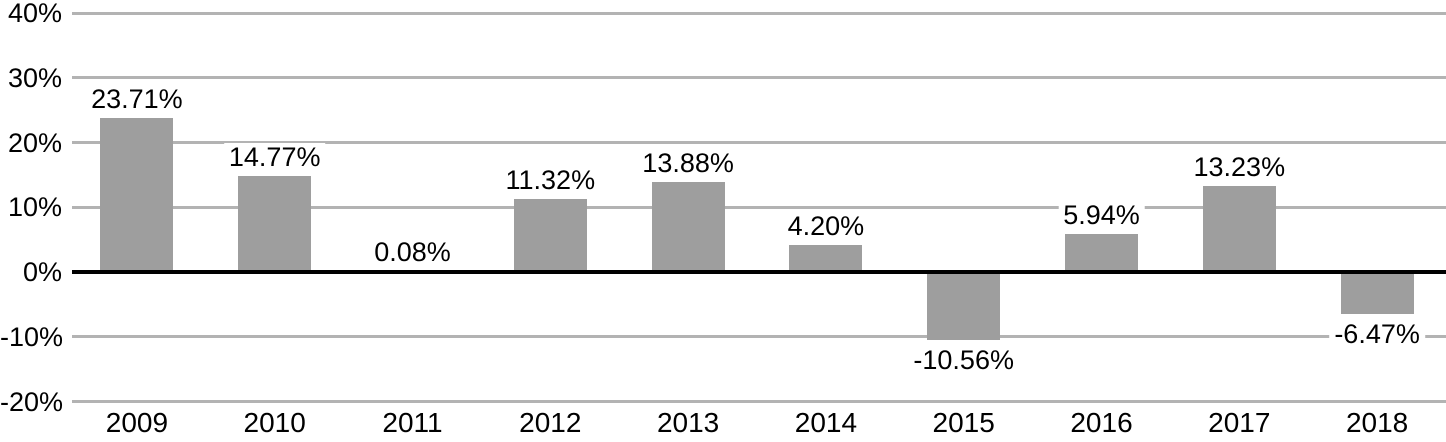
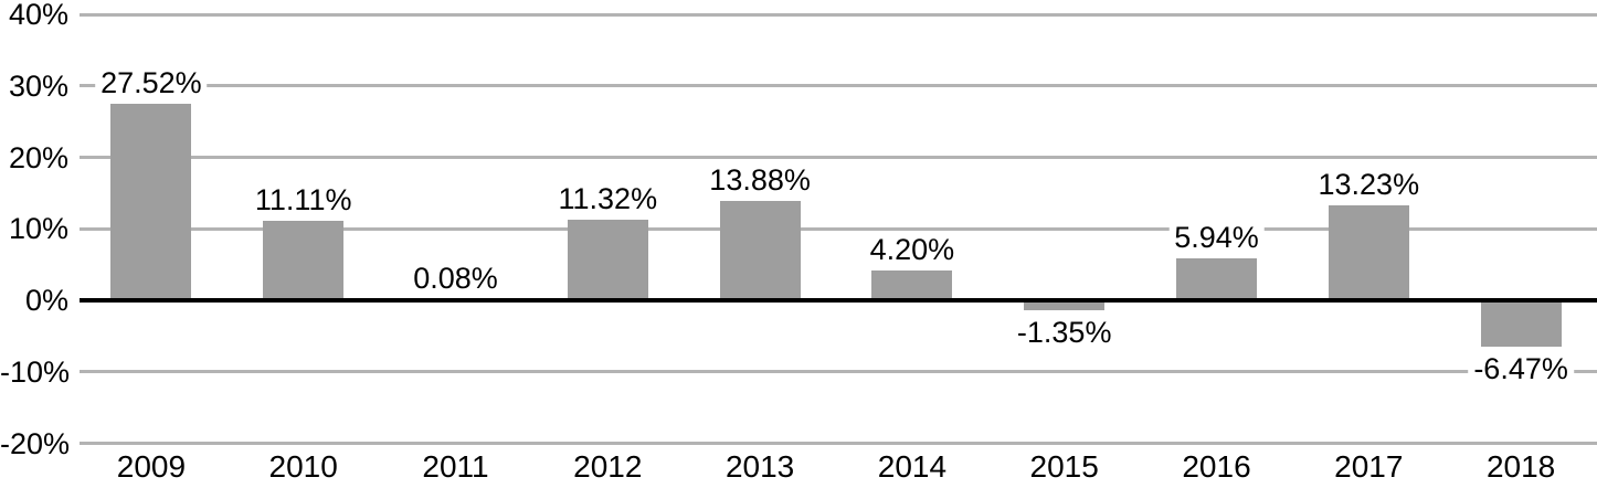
2009: 23.71% -> 27.52%
2010: 14.77% -> 11.11%
2015: -10.56% -> -1.35%
